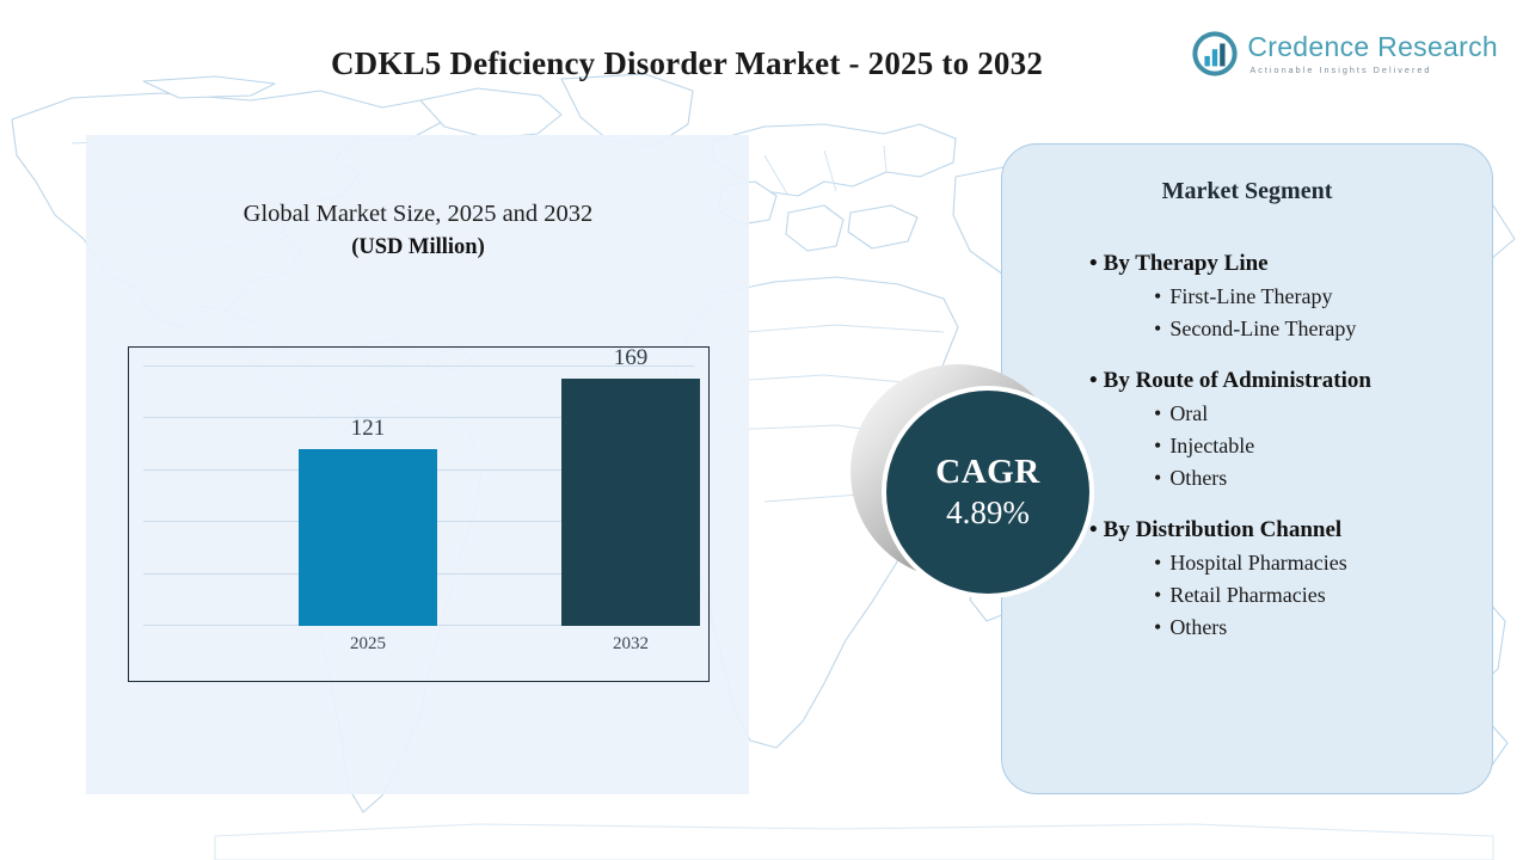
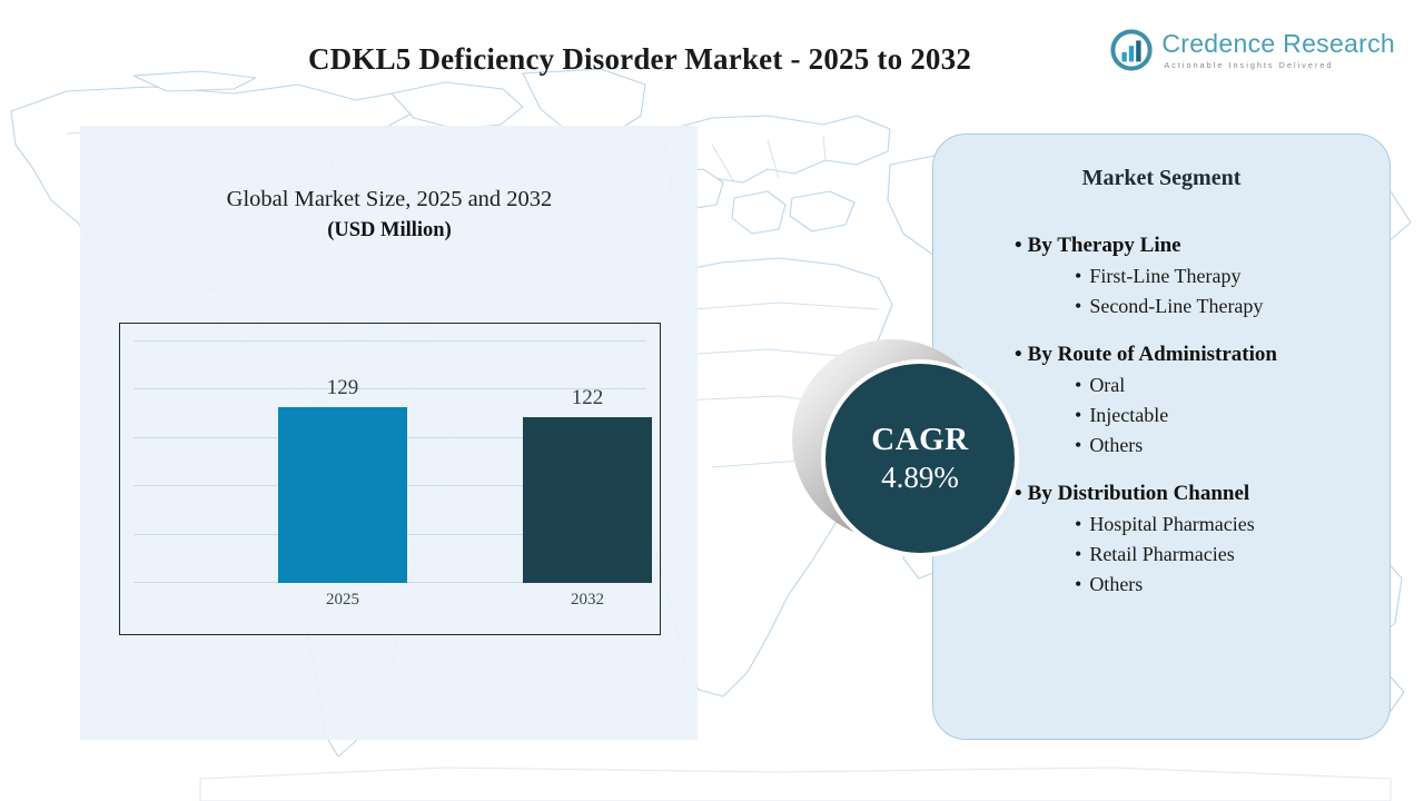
2025: 121 -> 129
2032: 169 -> 122
